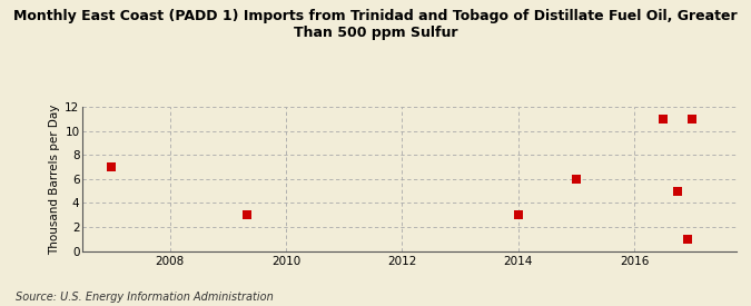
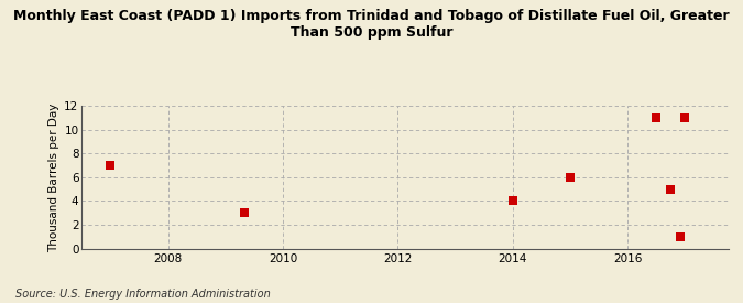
2014: 3 -> 4
